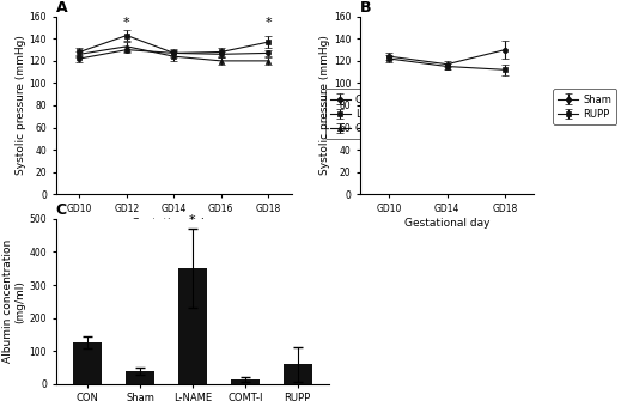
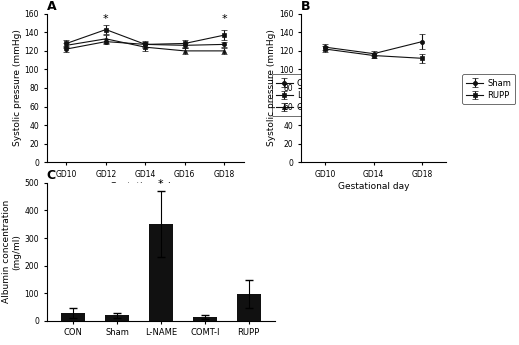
C/CON: 125 -> 30
C/Sham: 40 -> 20
C/RUPP: 60 -> 97
